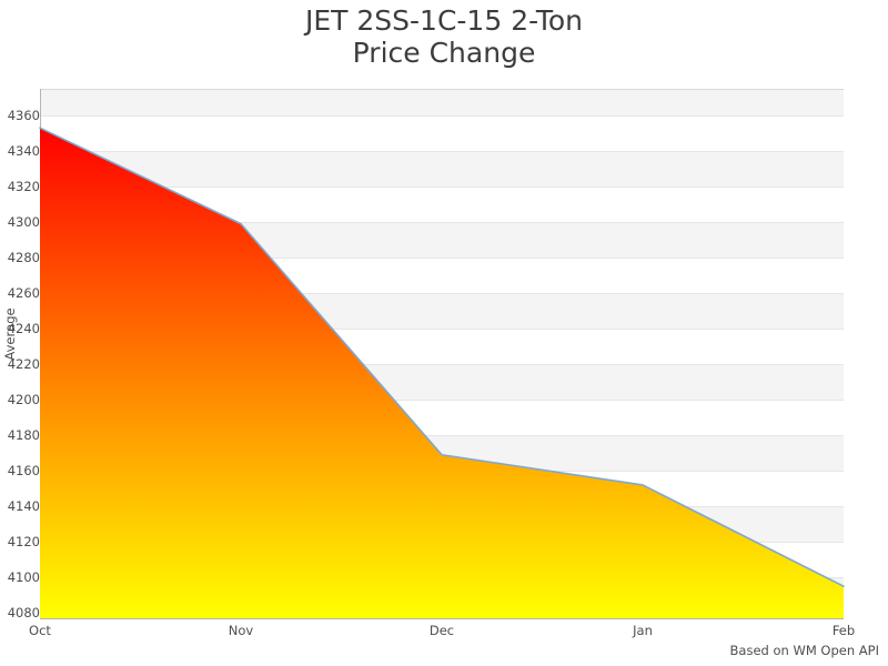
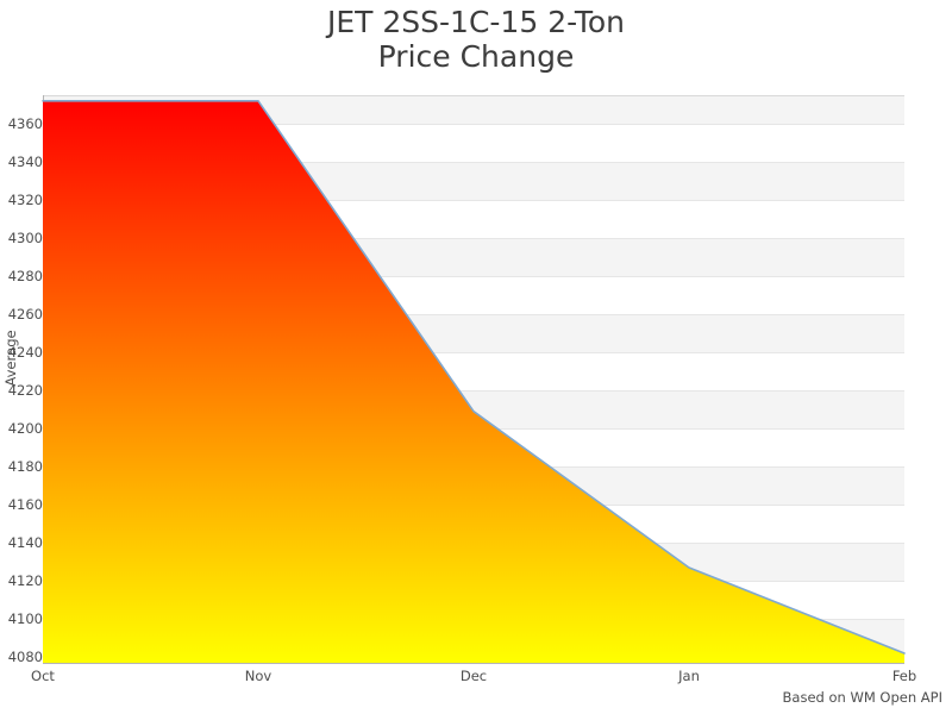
Oct: 4353 -> 4372
Nov: 4299 -> 4372
Dec: 4169 -> 4209
Jan: 4152 -> 4127
Feb: 4095 -> 4082
